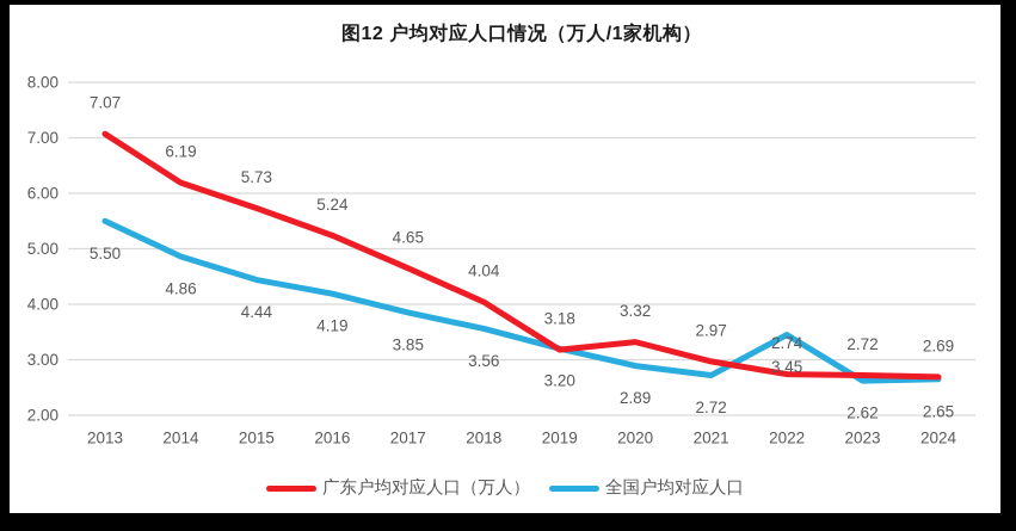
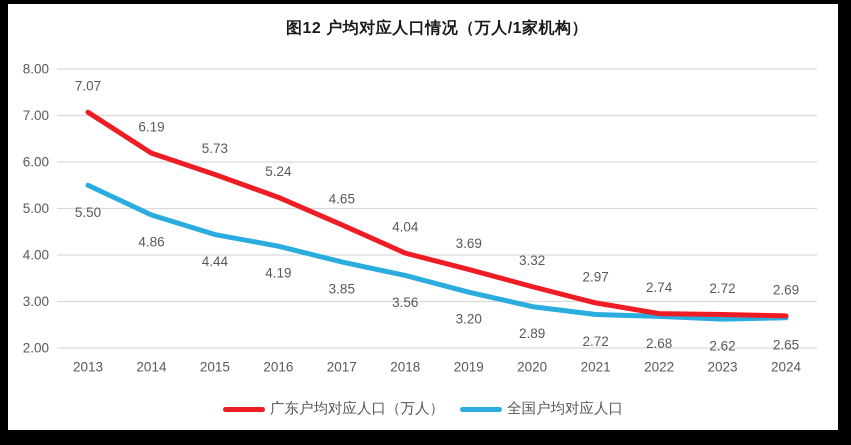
广东户均对应人口（万人）/2019: 3.18 -> 3.69
全国户均对应人口/2022: 3.45 -> 2.68
